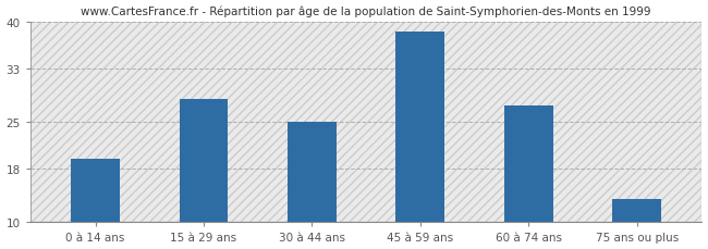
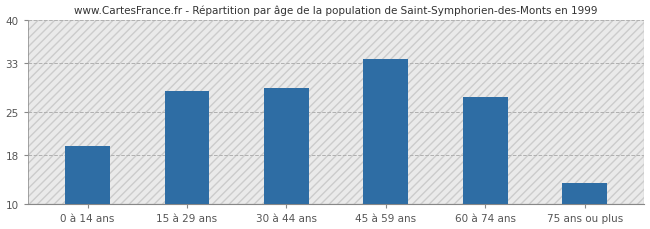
30 à 44 ans: 25.0 -> 29.0
45 à 59 ans: 38.5 -> 33.6
